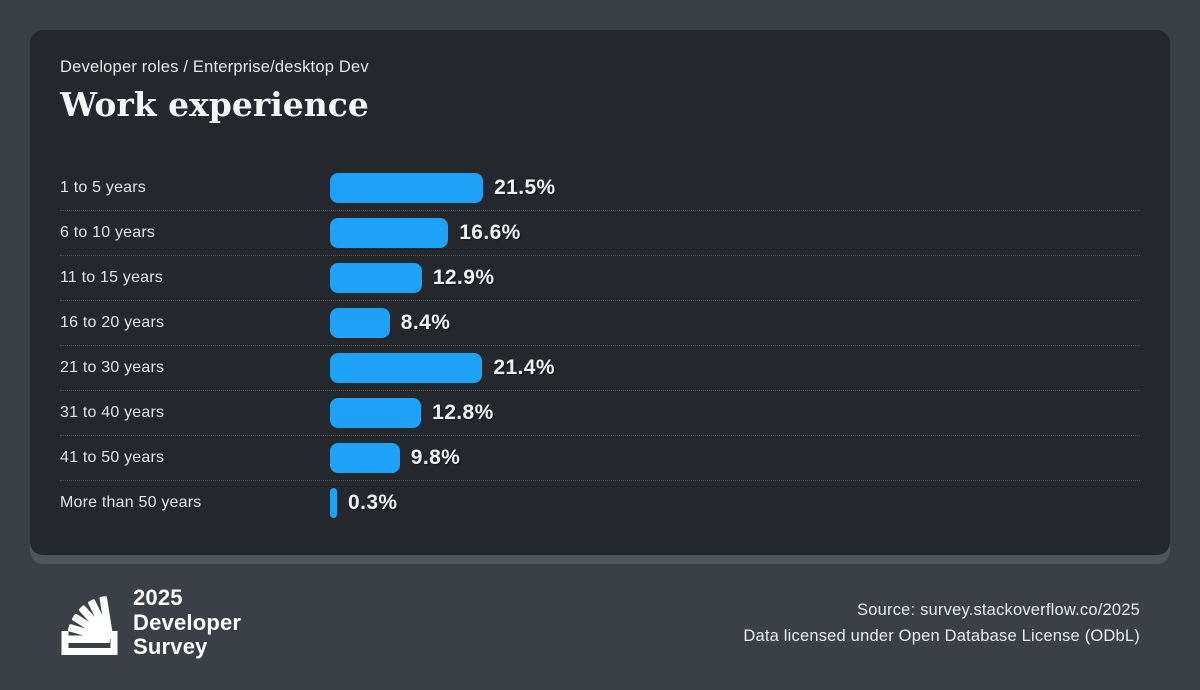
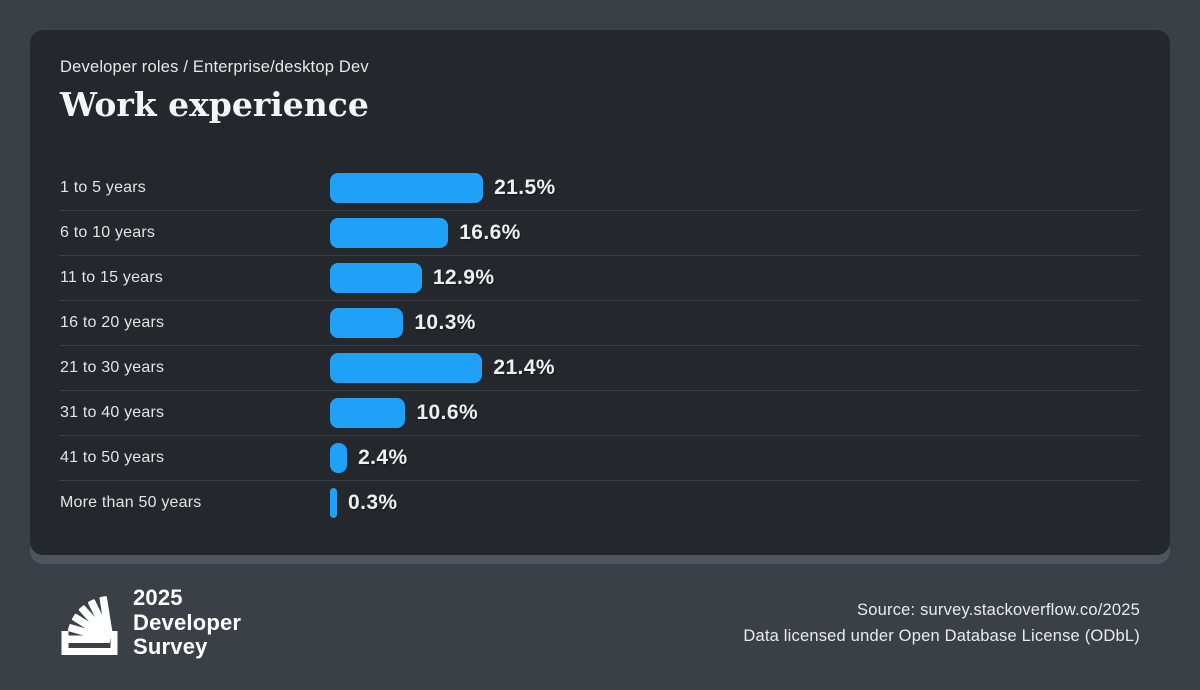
16 to 20 years: 8.4% -> 10.3%
31 to 40 years: 12.8% -> 10.6%
41 to 50 years: 9.8% -> 2.4%
